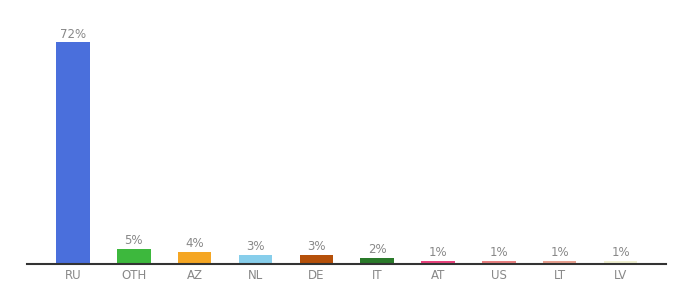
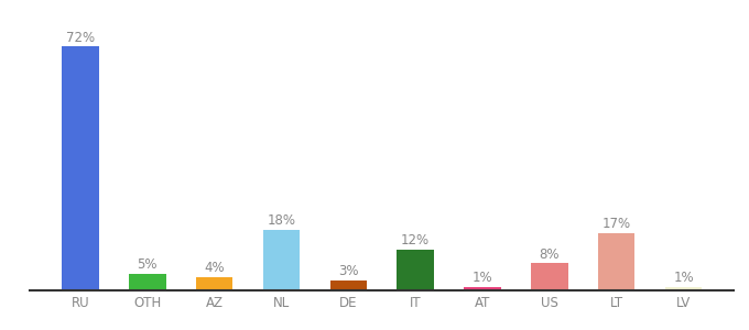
NL: 3% -> 18%
IT: 2% -> 12%
US: 1% -> 8%
LT: 1% -> 17%
